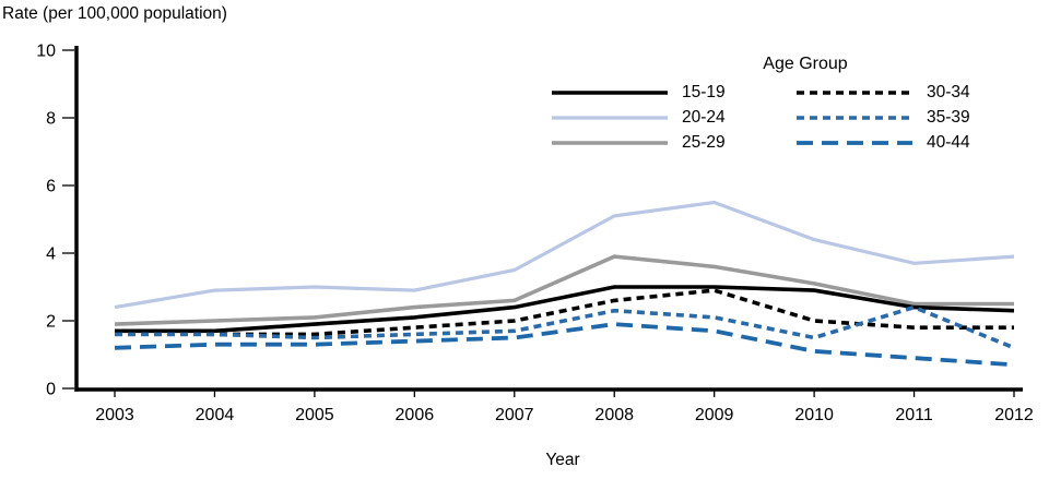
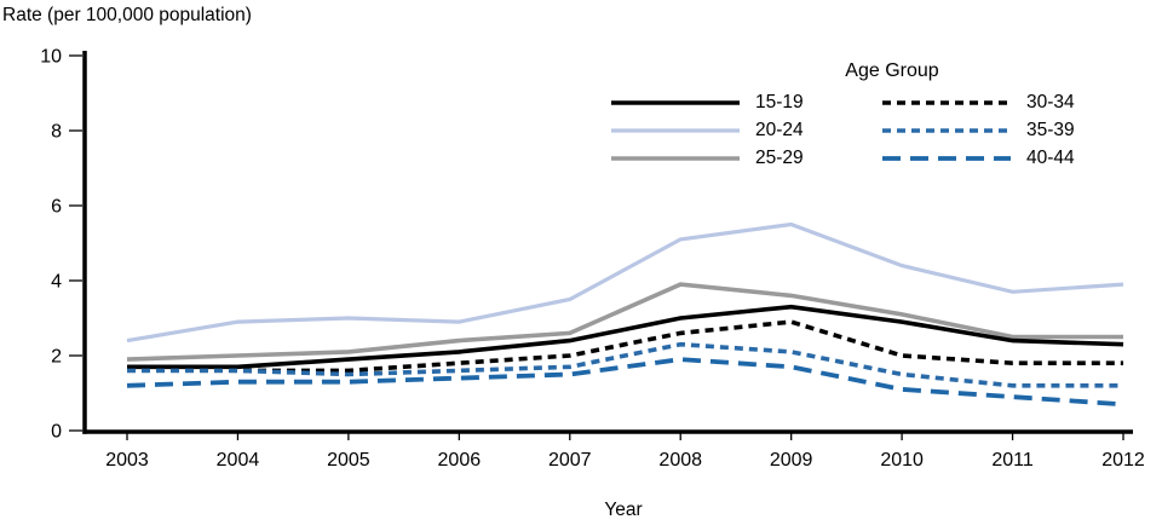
15-19/2009: 3.0 -> 3.3
35-39/2011: 2.4 -> 1.2
